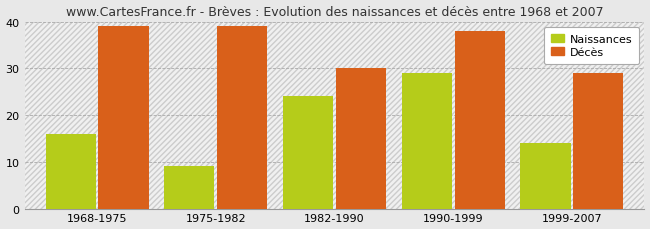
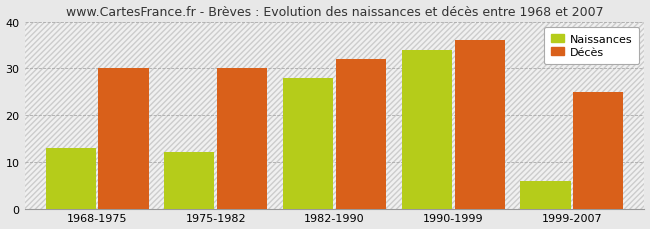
Naissances/1968-1975: 16 -> 13
Décès/1968-1975: 39 -> 30
Naissances/1975-1982: 9 -> 12
Décès/1975-1982: 39 -> 30
Naissances/1982-1990: 24 -> 28
Décès/1982-1990: 30 -> 32
Naissances/1990-1999: 29 -> 34
Décès/1990-1999: 38 -> 36
Naissances/1999-2007: 14 -> 6
Décès/1999-2007: 29 -> 25
